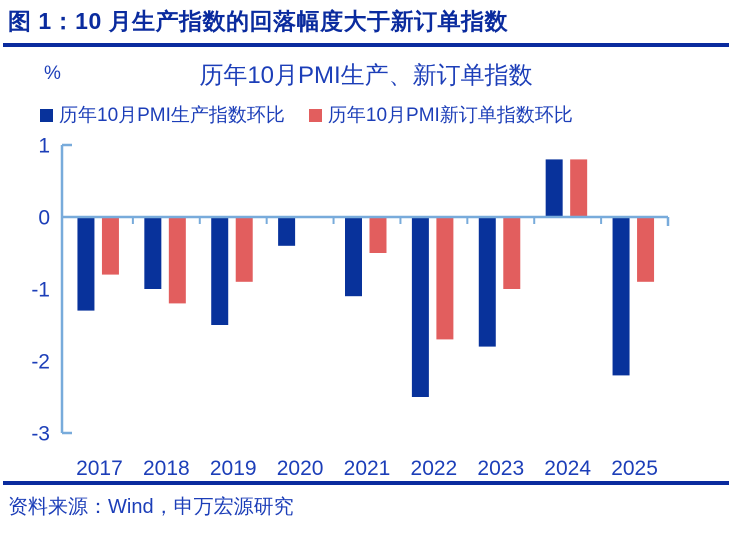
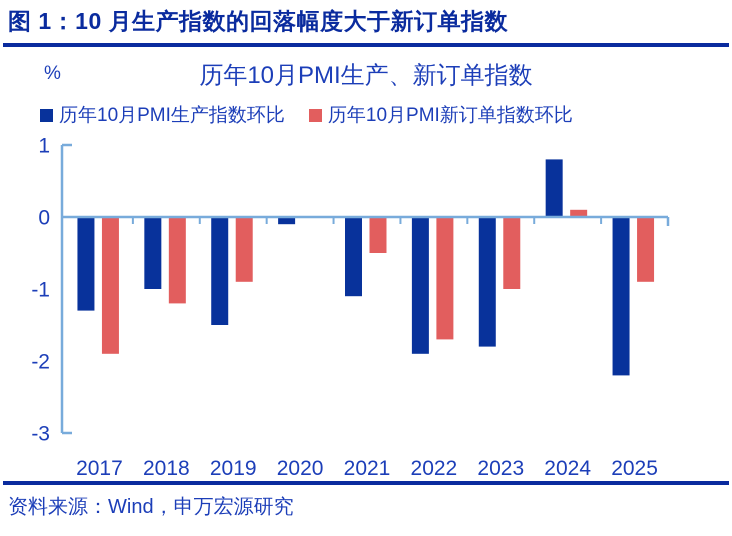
历年10月PMI新订单指数环比/2017: -0.8 -> -1.9
历年10月PMI生产指数环比/2020: -0.4 -> -0.1
历年10月PMI生产指数环比/2022: -2.5 -> -1.9
历年10月PMI新订单指数环比/2024: 0.8 -> 0.1
